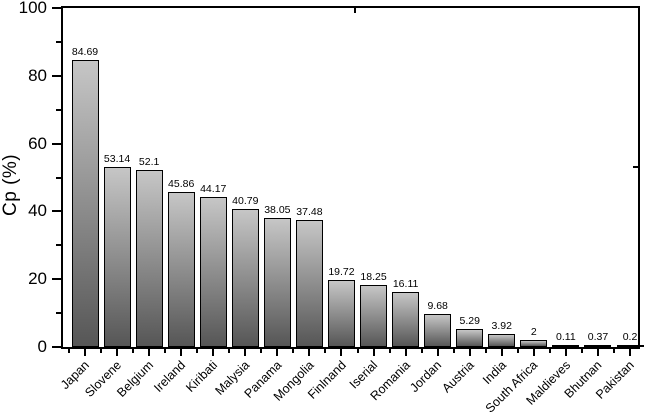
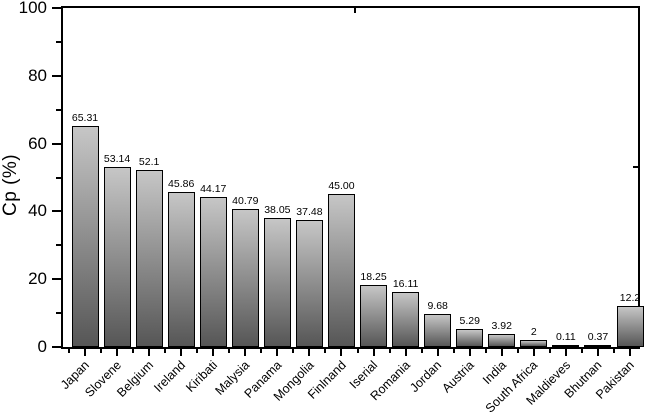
Japan: 84.69 -> 65.31
Finlnand: 19.72 -> 45.00
Pakistan: 0.2 -> 12.2
